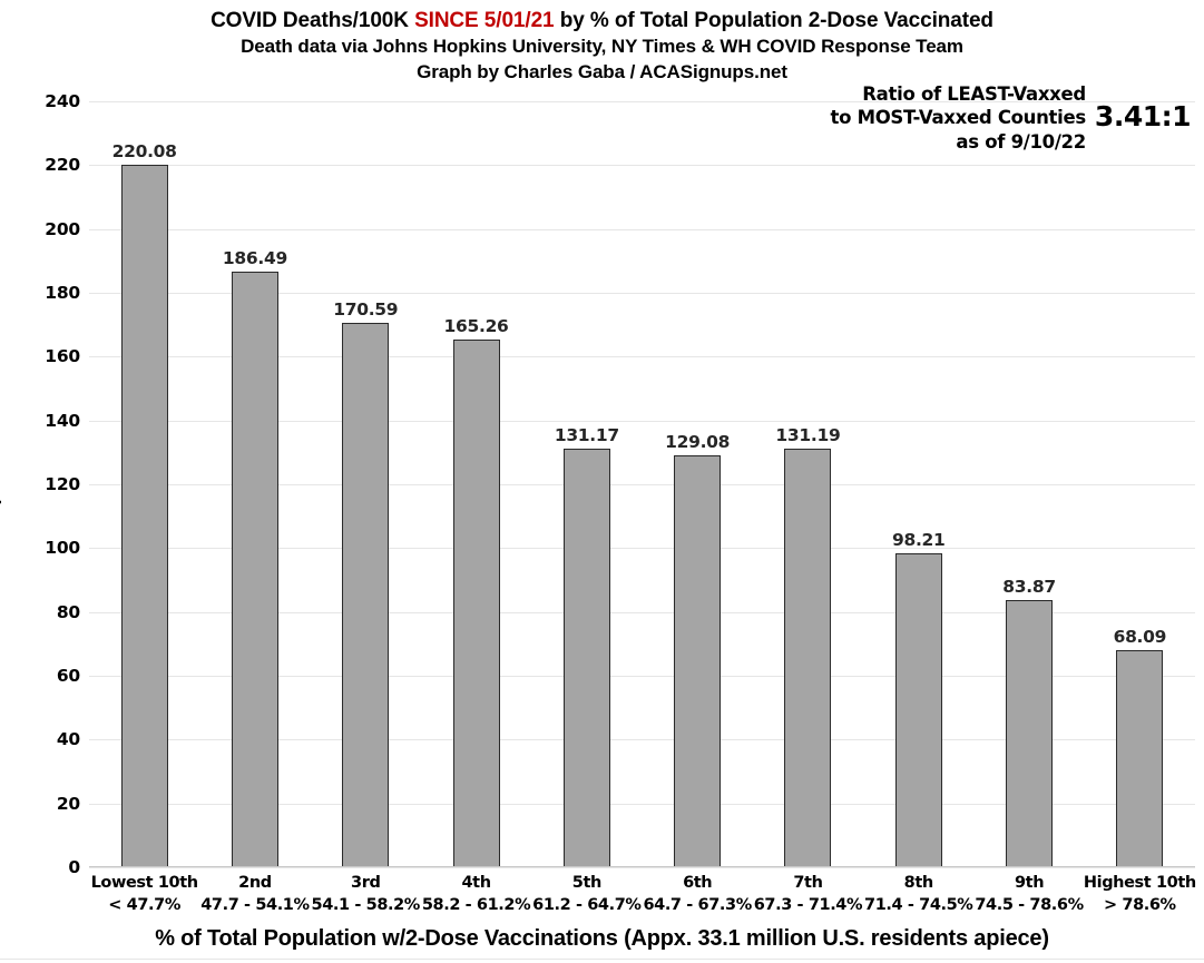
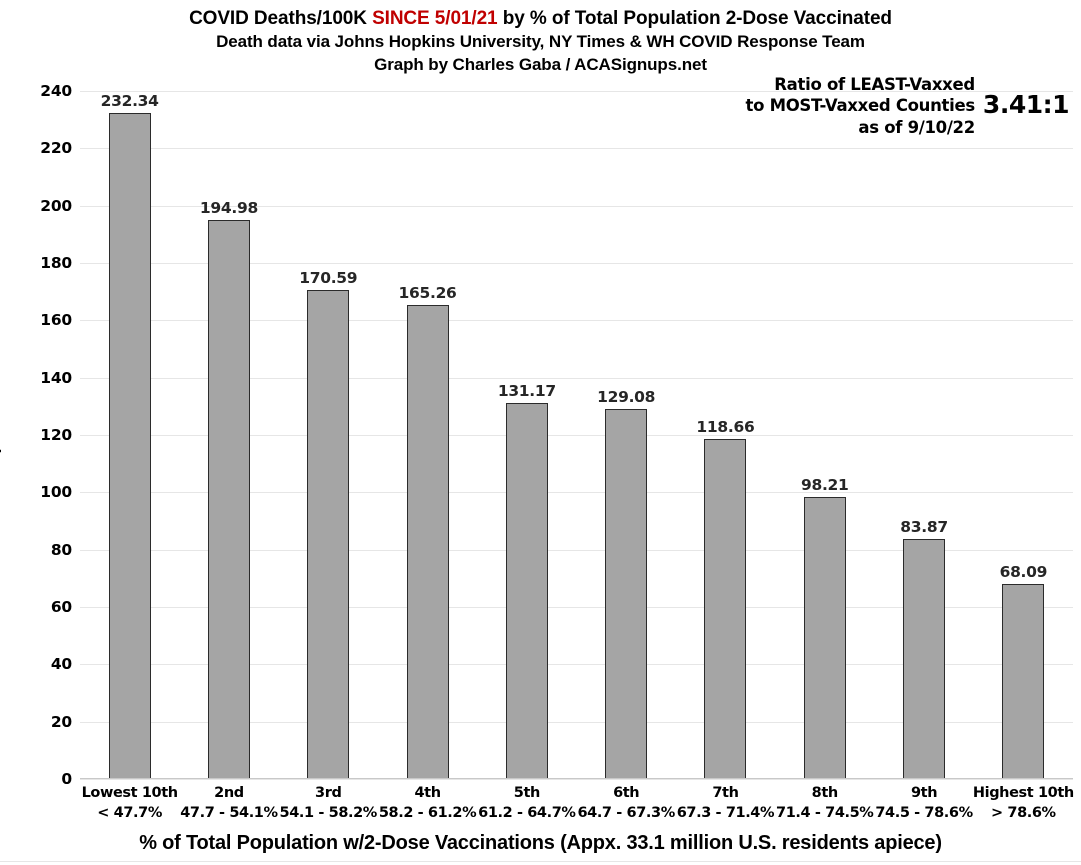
Lowest 10th: 220.08 -> 232.34
2nd: 186.49 -> 194.98
7th: 131.19 -> 118.66
